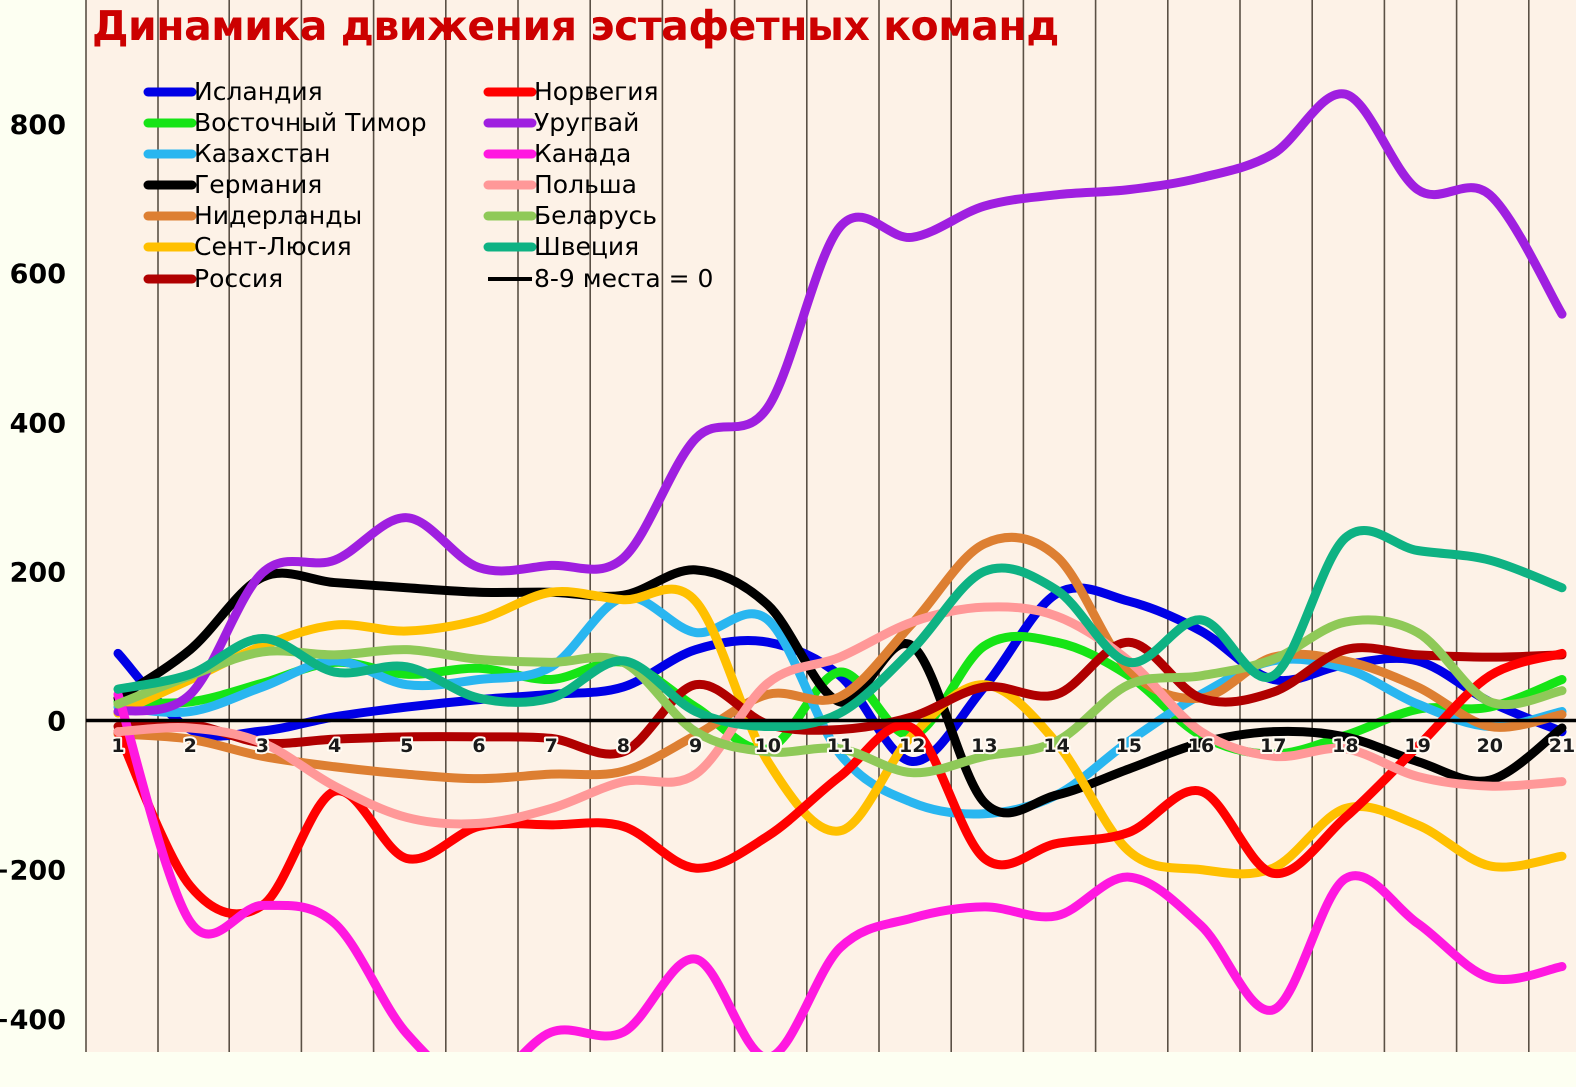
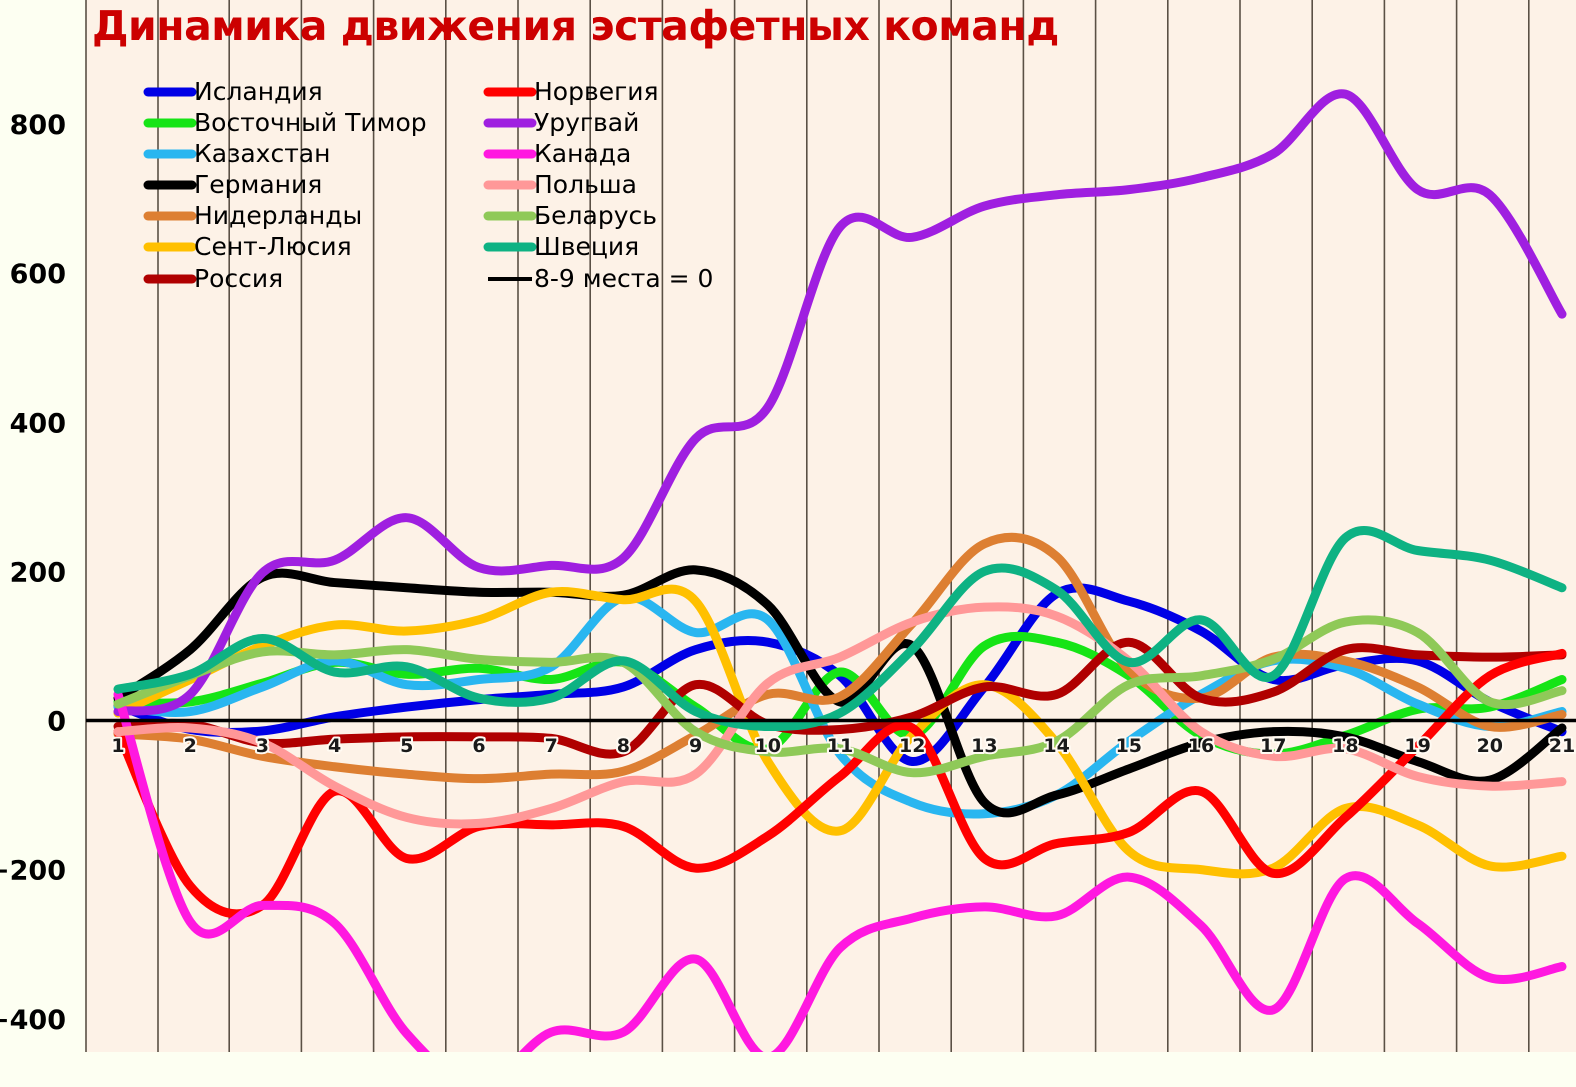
Исландия/1: 90 -> 20
